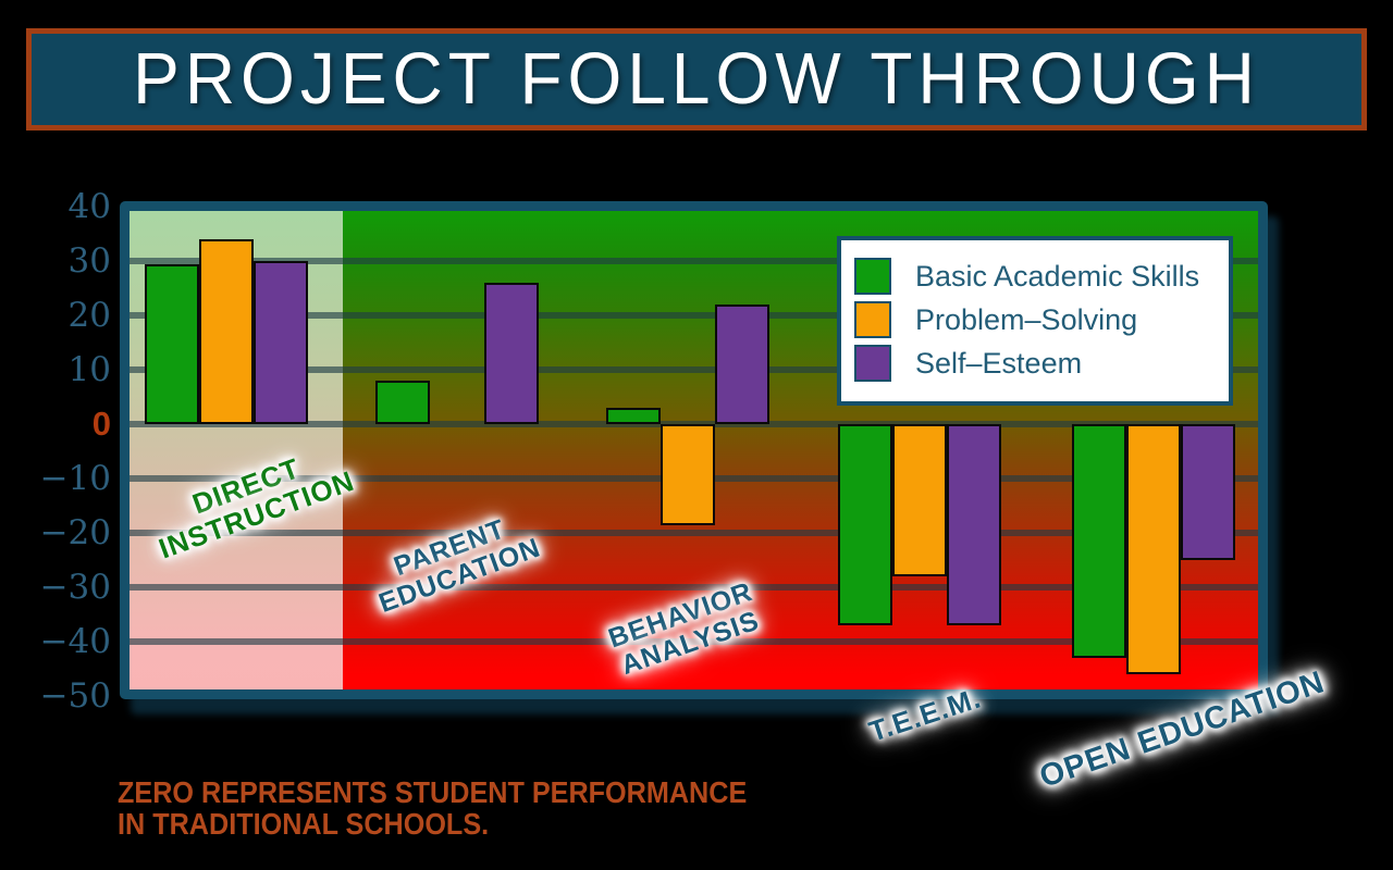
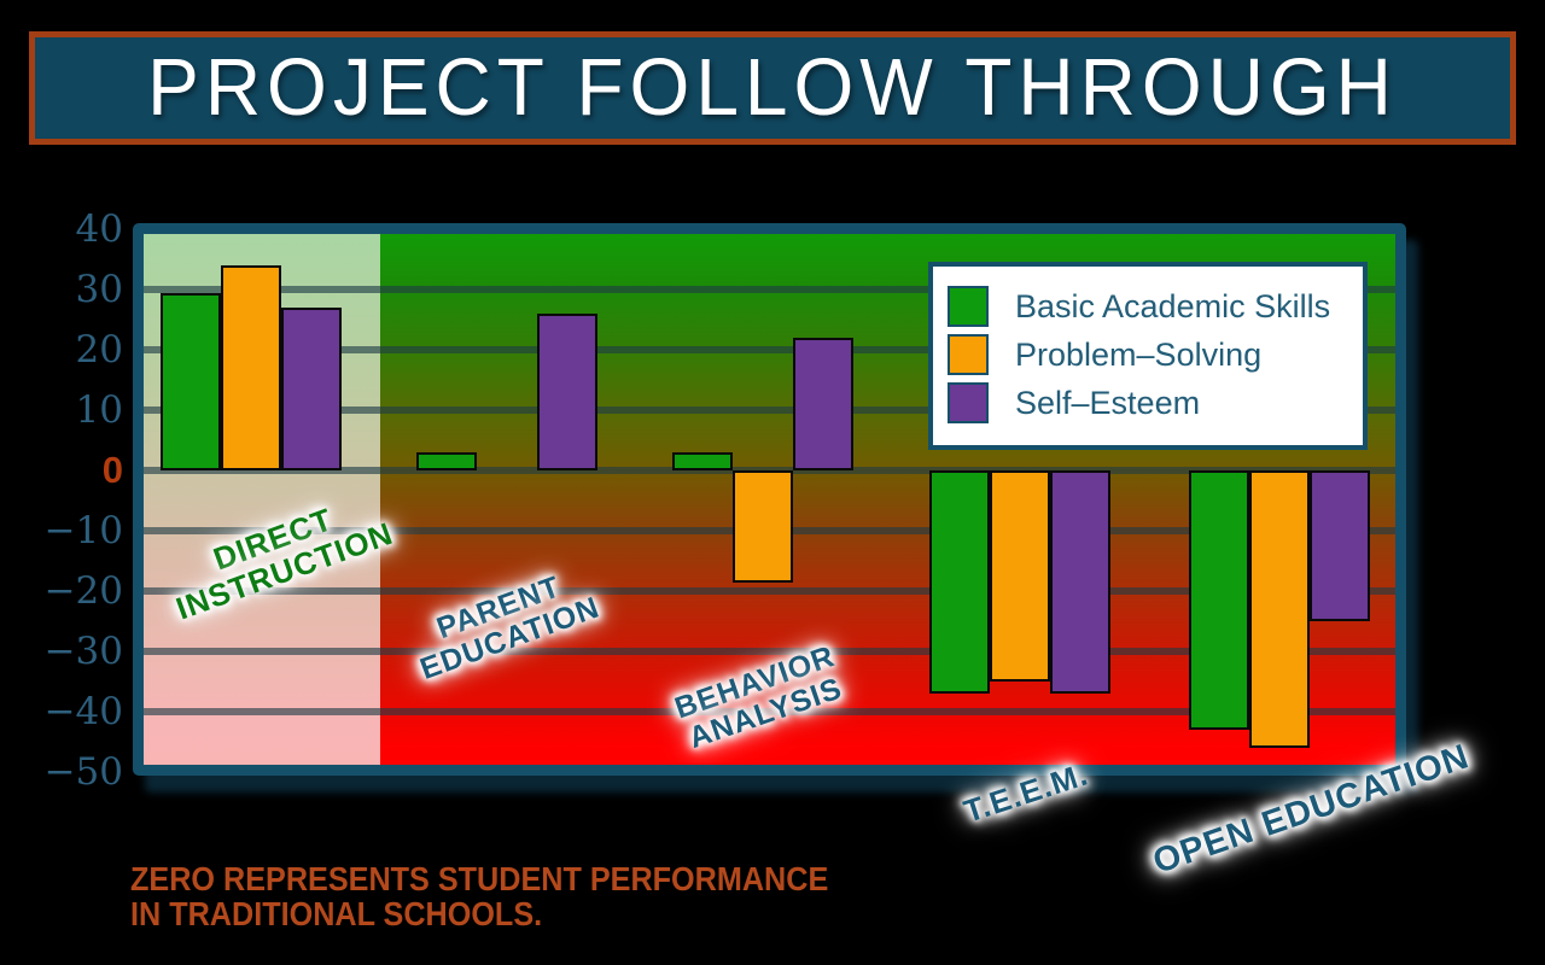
Self–Esteem/DIRECT INSTRUCTION: 30 -> 27
Basic Academic Skills/PARENT EDUCATION: 8 -> 3
Problem–Solving/T.E.E.M.: -28 -> -35
